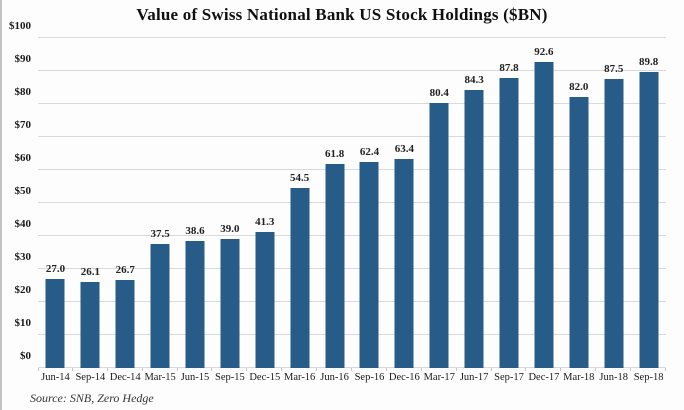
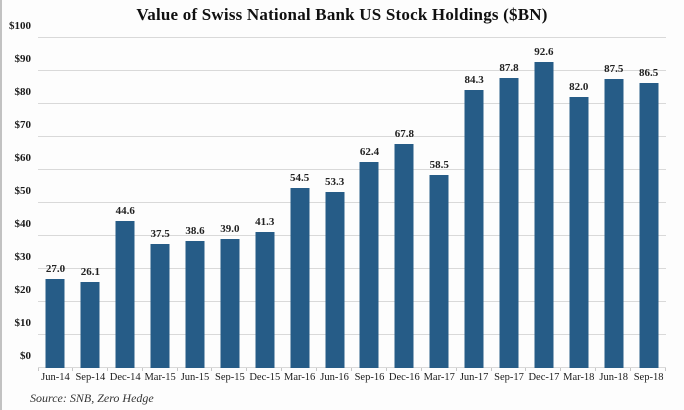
Dec-14: 26.7 -> 44.6
Jun-16: 61.8 -> 53.3
Dec-16: 63.4 -> 67.8
Mar-17: 80.4 -> 58.5
Sep-18: 89.8 -> 86.5
